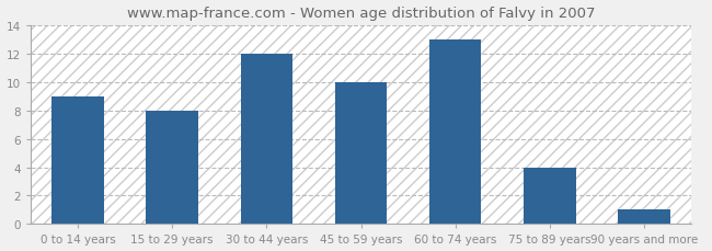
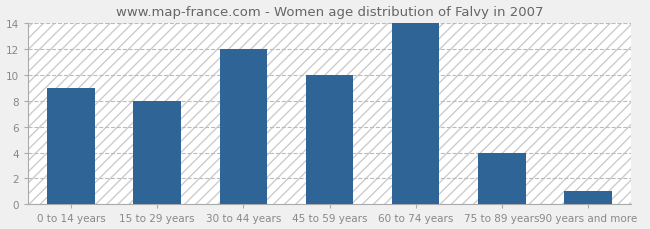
60 to 74 years: 13 -> 14
